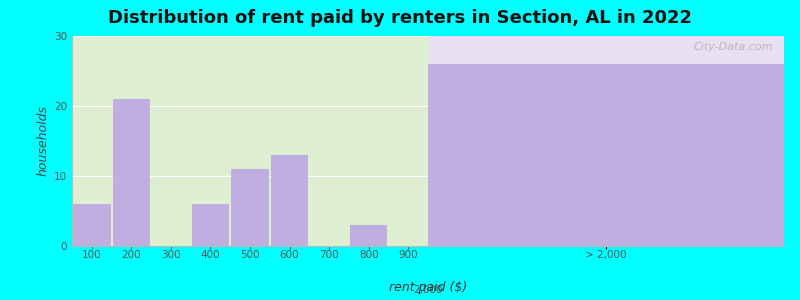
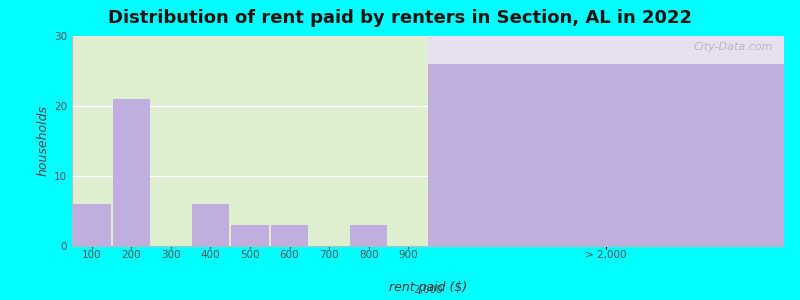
500: 11 -> 3
600: 13 -> 3
